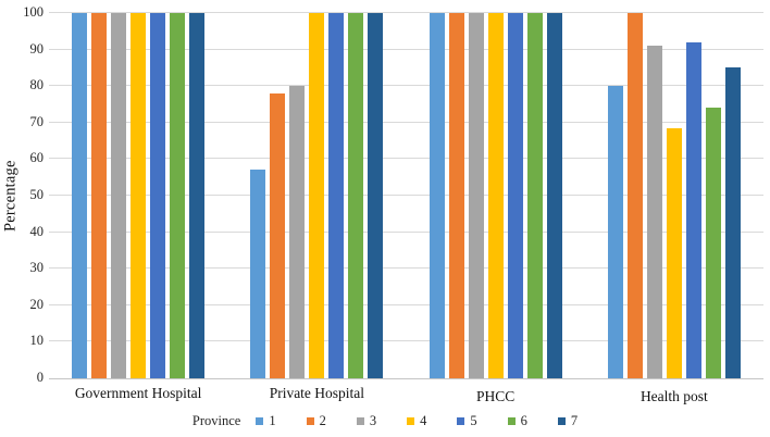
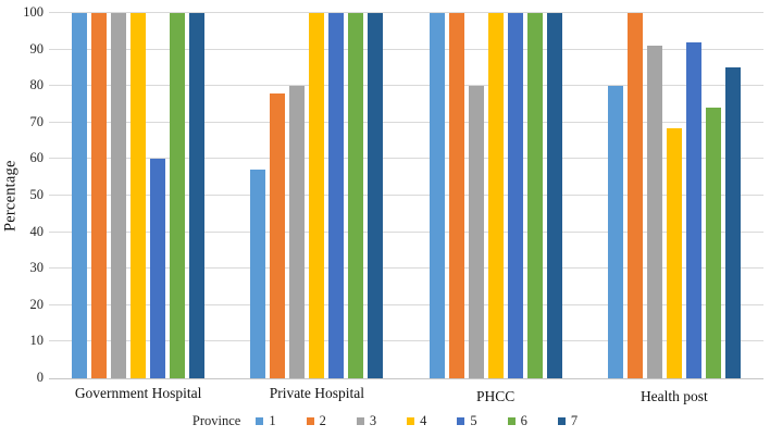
5/Government Hospital: 100 -> 60
3/PHCC: 100 -> 80
